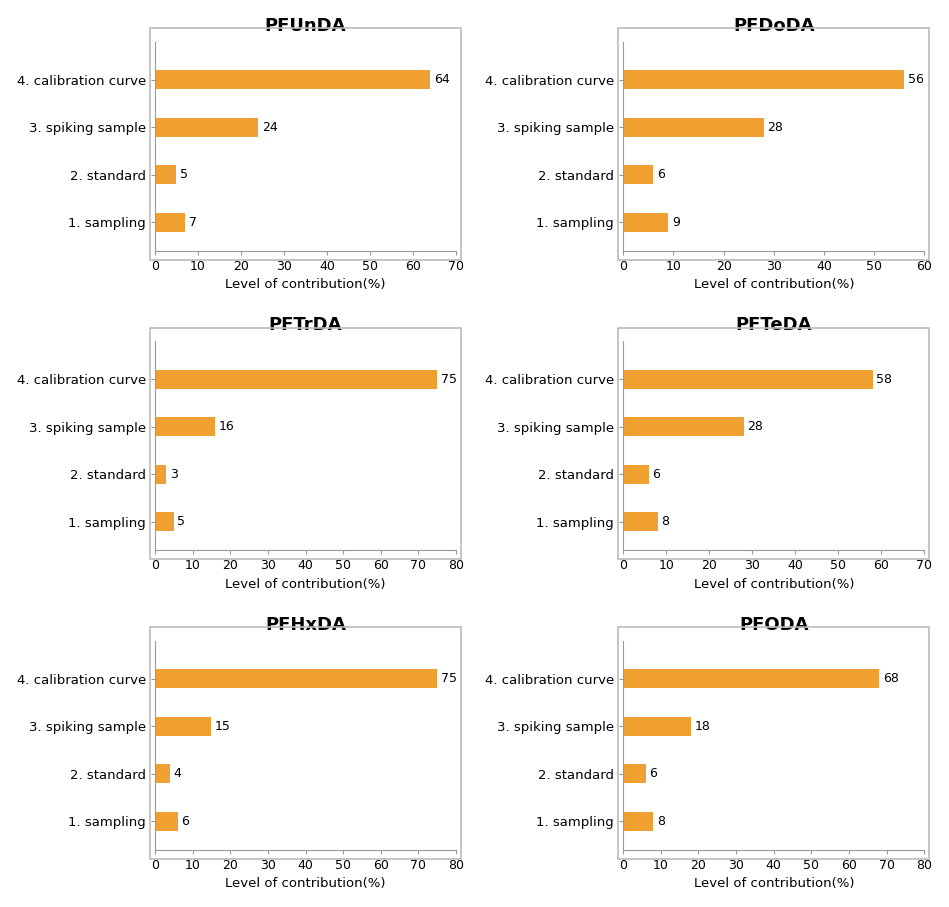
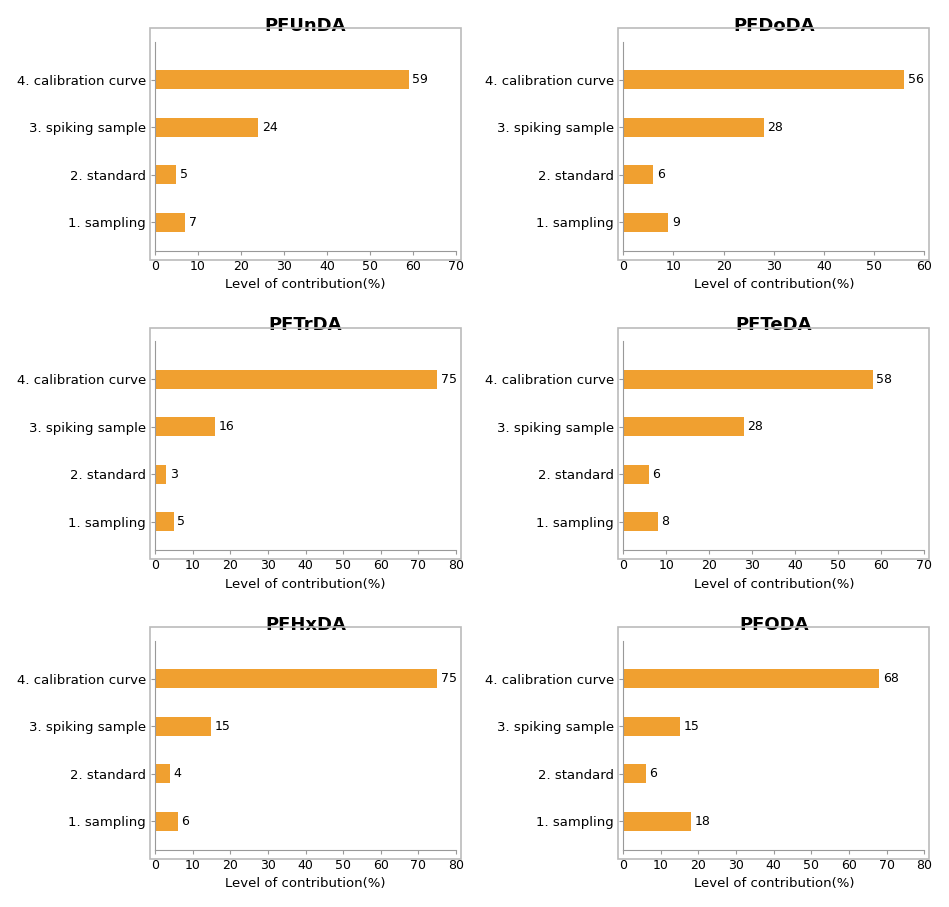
PFUnDA/4. calibration curve: 64 -> 59
PFODA/3. spiking sample: 18 -> 15
PFODA/1. sampling: 8 -> 18
